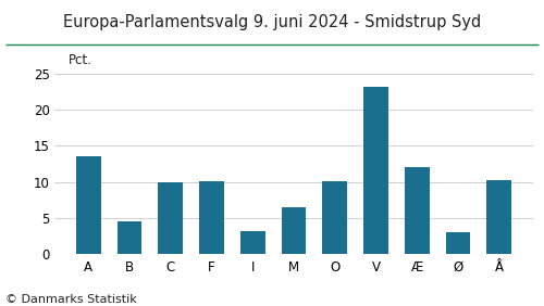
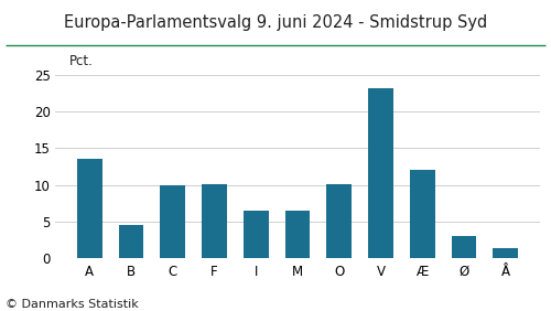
I: 3.2 -> 6.4
Å: 10.2 -> 1.4
